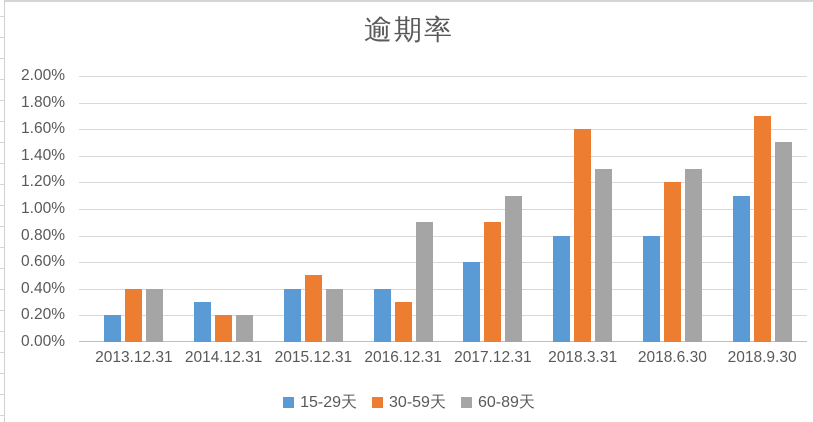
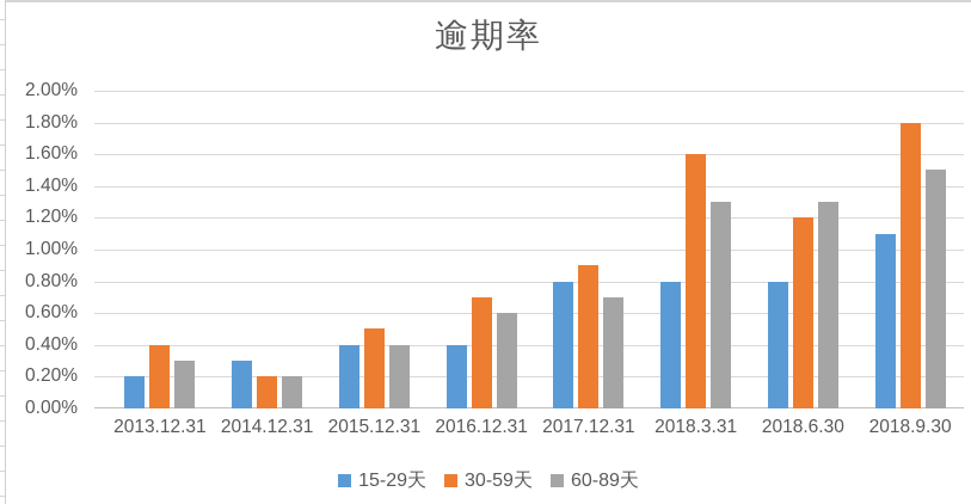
60-89天/2013.12.31: 0.4% -> 0.3%
30-59天/2016.12.31: 0.3% -> 0.7%
60-89天/2016.12.31: 0.9% -> 0.6%
15-29天/2017.12.31: 0.6% -> 0.8%
60-89天/2017.12.31: 1.1% -> 0.7%
30-59天/2018.9.30: 1.7% -> 1.8%
